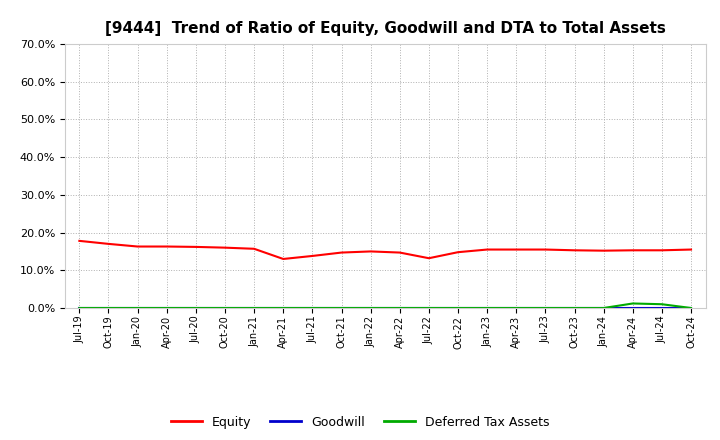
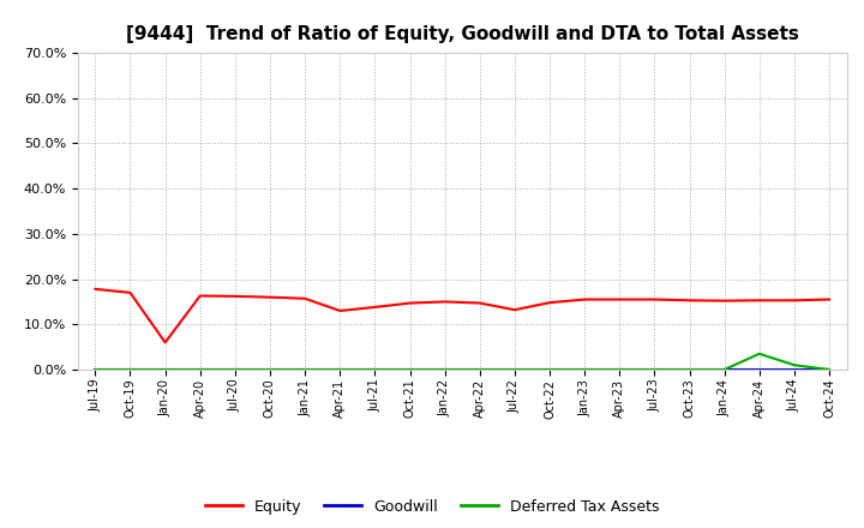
Equity/Jan-20: 16.3% -> 6.0%
Deferred Tax Assets/Apr-24: 1.2% -> 3.5%
